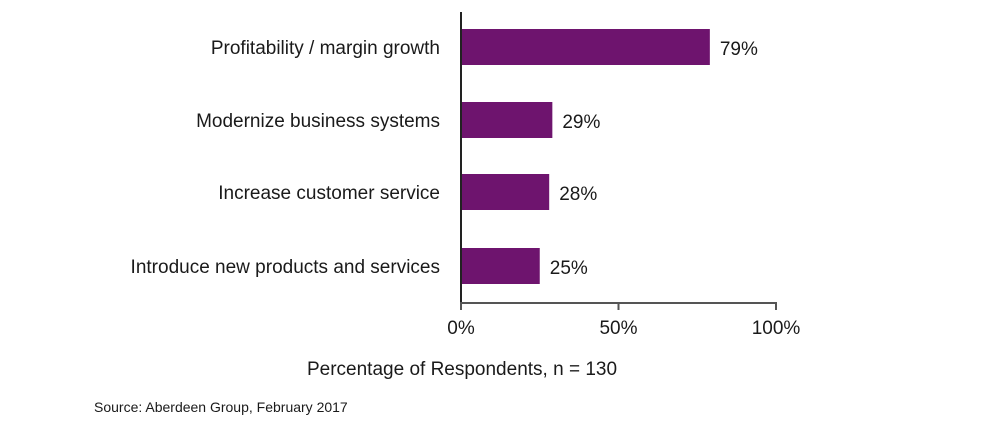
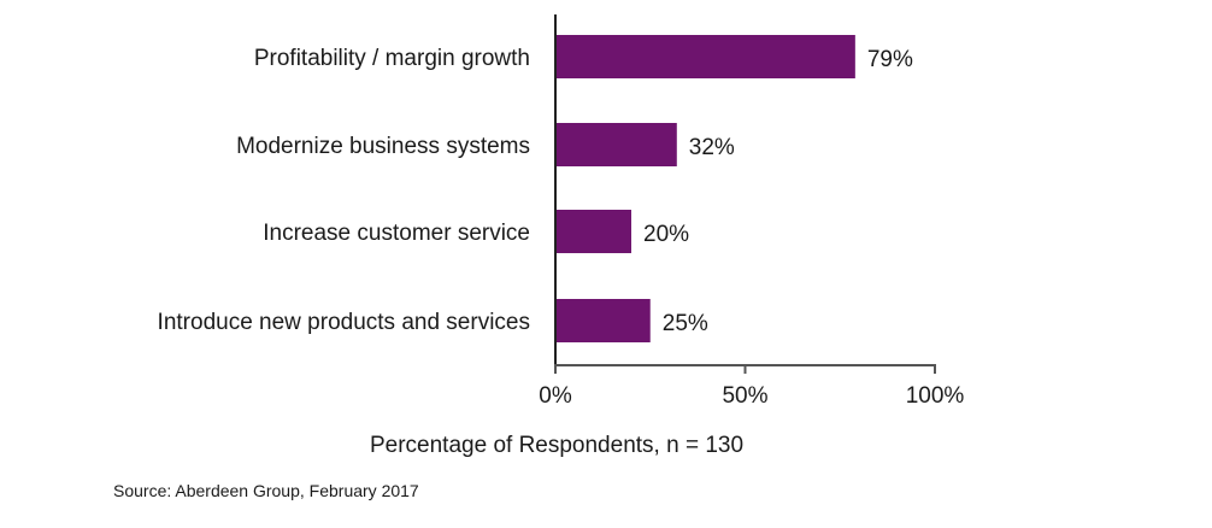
Modernize business systems: 29% -> 32%
Increase customer service: 28% -> 20%
